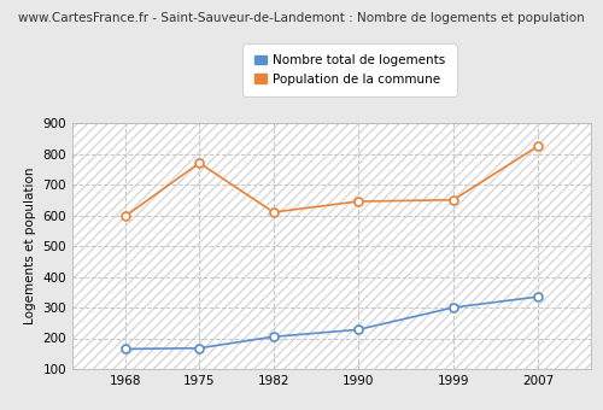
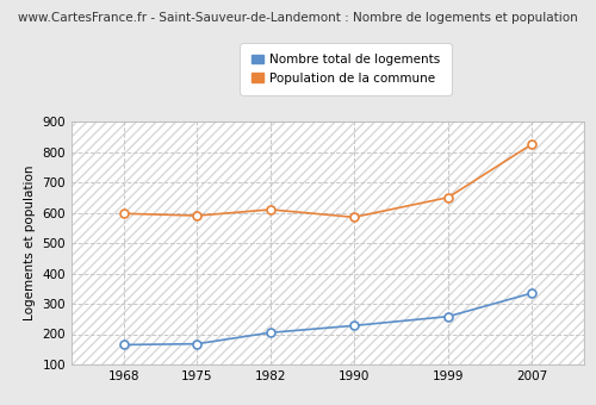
Population de la commune/1975: 770 -> 590
Population de la commune/1990: 645 -> 585
Nombre total de logements/1999: 300 -> 258
